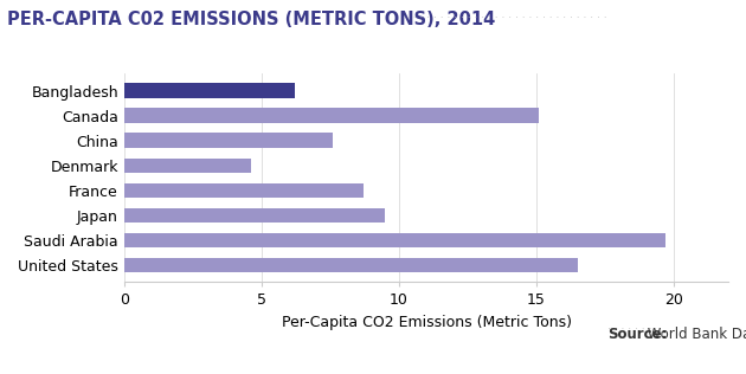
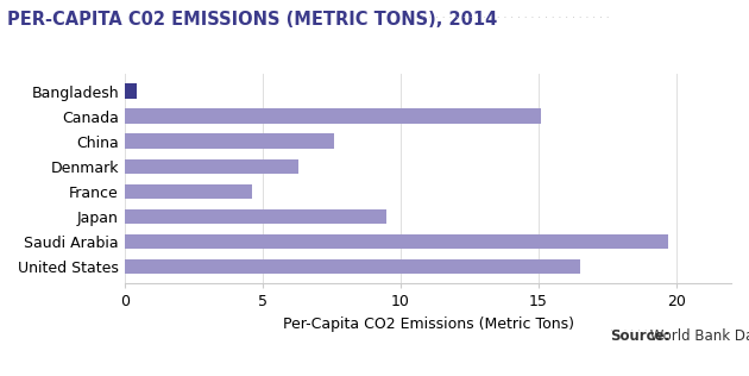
Bangladesh: 6.2 -> 0.4
Denmark: 4.6 -> 6.3
France: 8.7 -> 4.6
